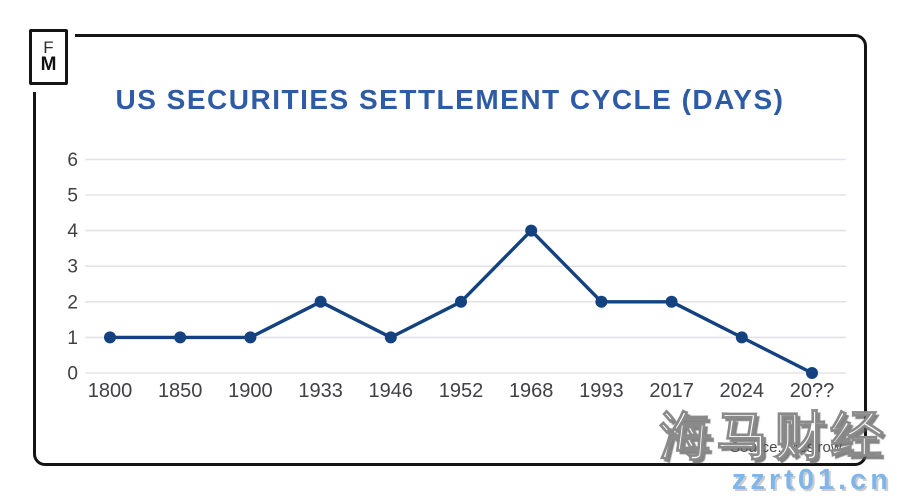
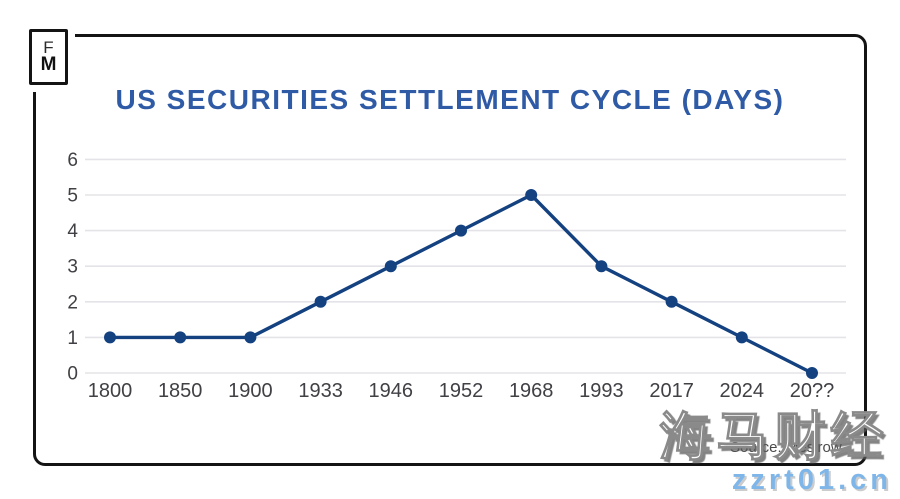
1946: 1 -> 3
1952: 2 -> 4
1968: 4 -> 5
1993: 2 -> 3
